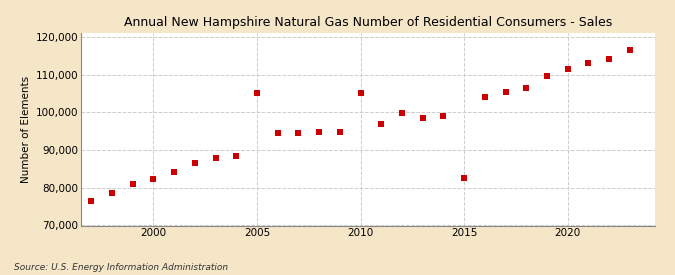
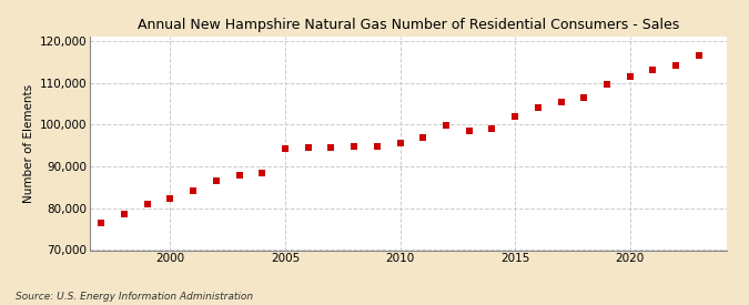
2005: 105,000 -> 94,200
2010: 105,000 -> 95,500
2015: 82,500 -> 102,000
